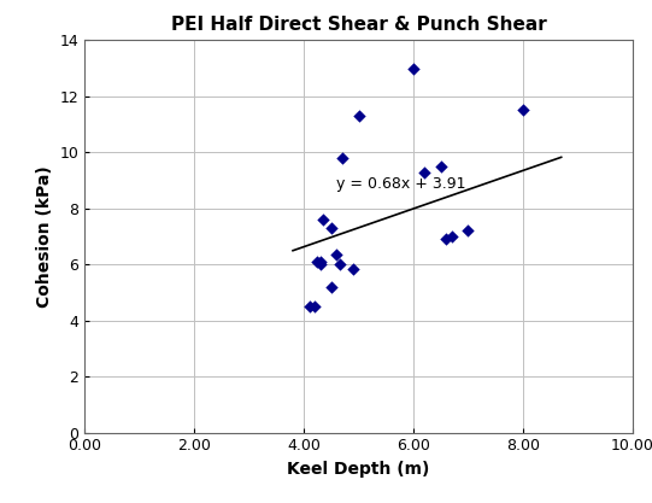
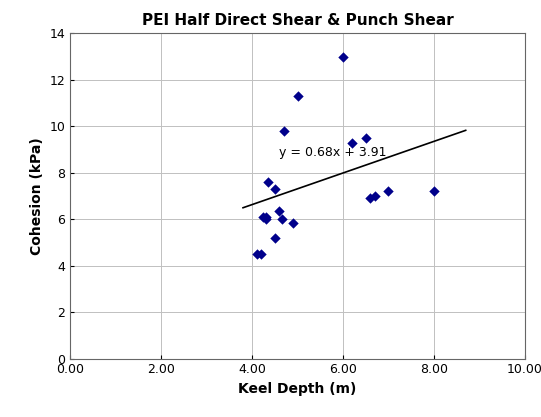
8.00: 11.50 -> 7.20
